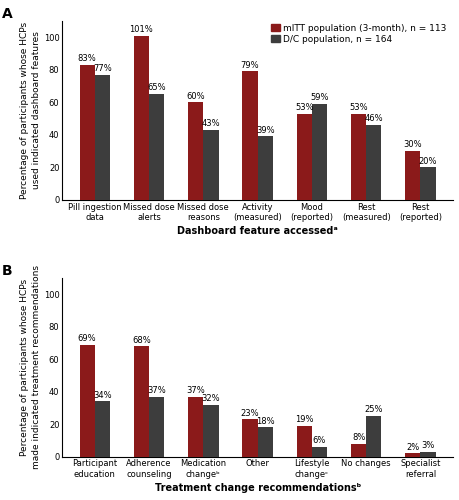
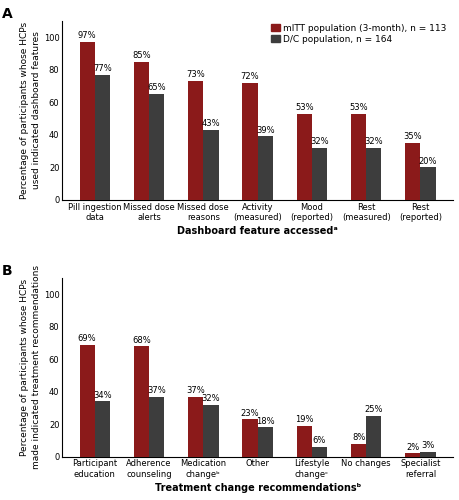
mITT population (3-month), n = 113/Pill ingestion data: 83% -> 97%
mITT population (3-month), n = 113/Missed dose alerts: 101% -> 85%
mITT population (3-month), n = 113/Missed dose reasons: 60% -> 73%
mITT population (3-month), n = 113/Activity (measured): 79% -> 72%
D/C population, n = 164/Mood (reported): 59% -> 32%
D/C population, n = 164/Rest (measured): 46% -> 32%
mITT population (3-month), n = 113/Rest (reported): 30% -> 35%
